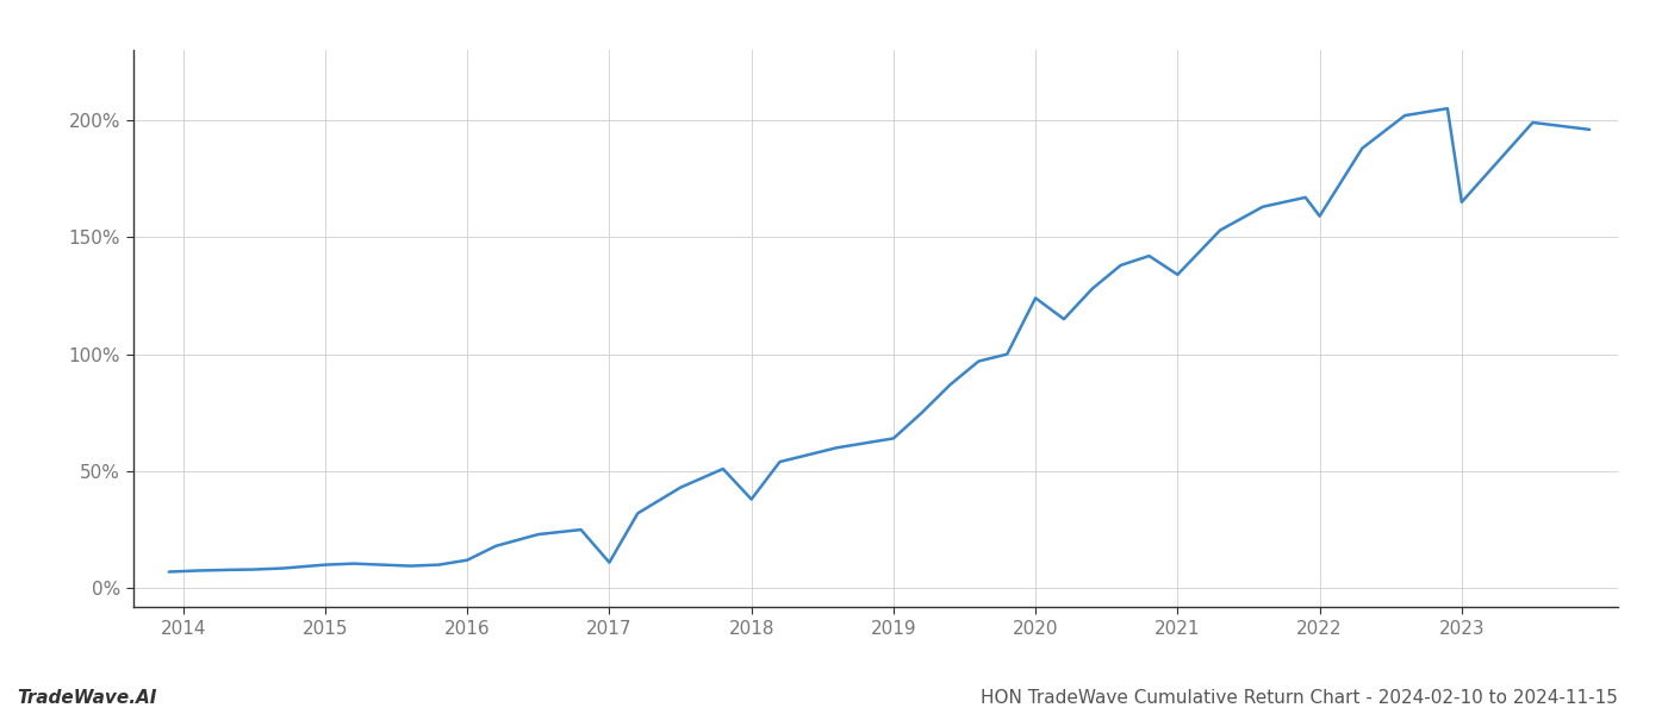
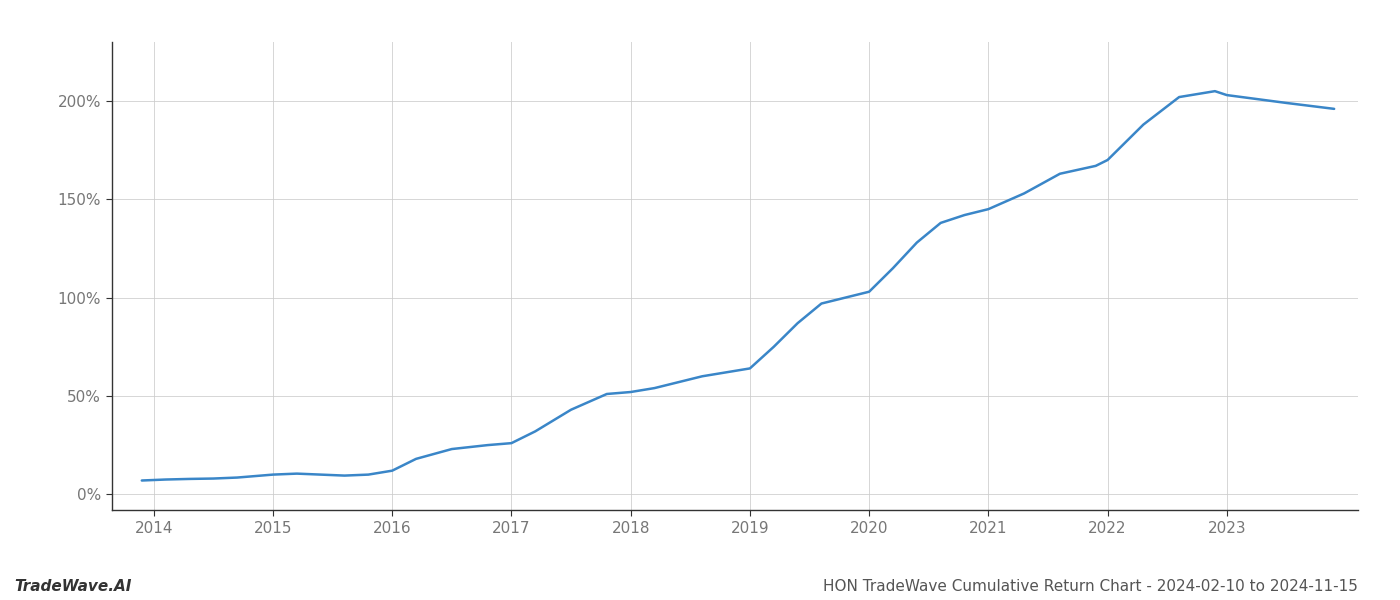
2017: 11% -> 26%
2018: 38% -> 52%
2020: 124% -> 103%
2021: 134% -> 145%
2022: 159% -> 170%
2023: 165% -> 203%
